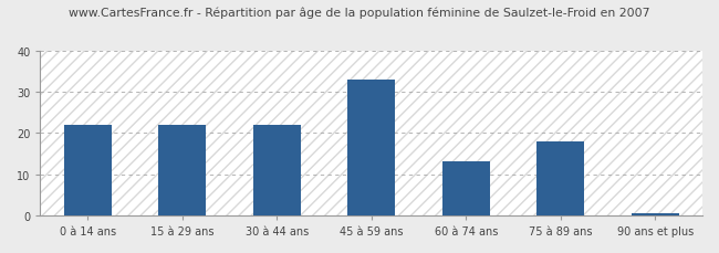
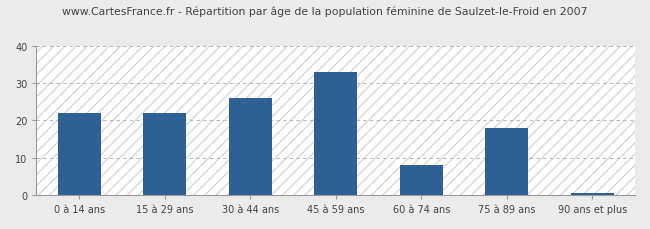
30 à 44 ans: 22.0 -> 26.0
60 à 74 ans: 13.0 -> 8.0
